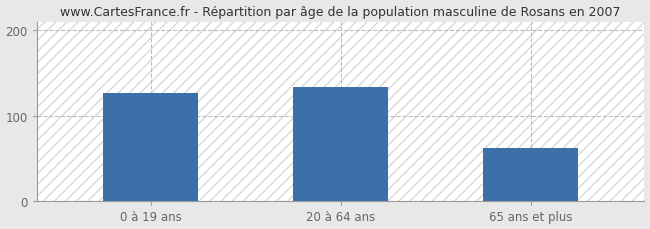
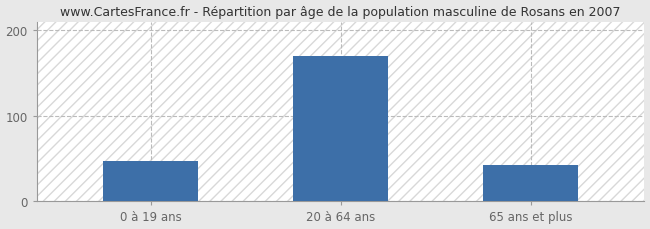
0 à 19 ans: 126 -> 47
20 à 64 ans: 134 -> 170
65 ans et plus: 62 -> 42
